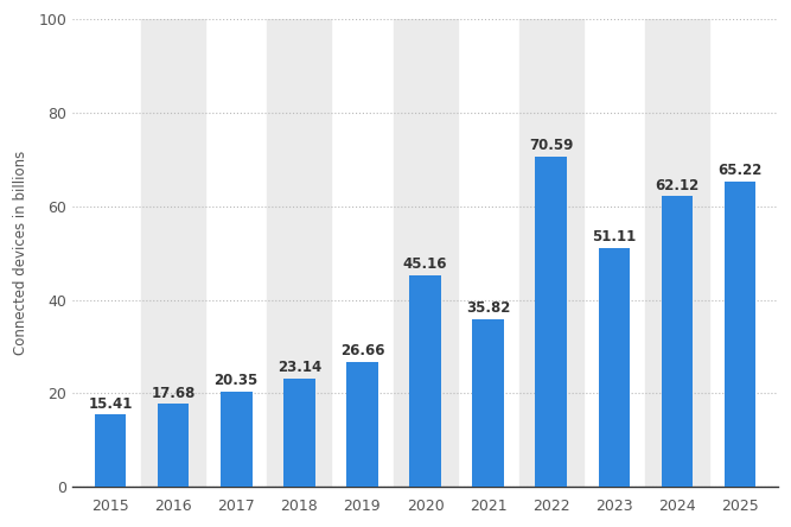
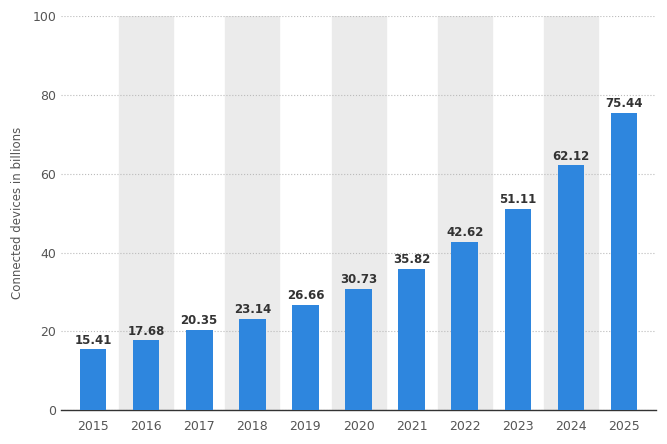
2020: 45.16 -> 30.73
2022: 70.59 -> 42.62
2025: 65.22 -> 75.44
